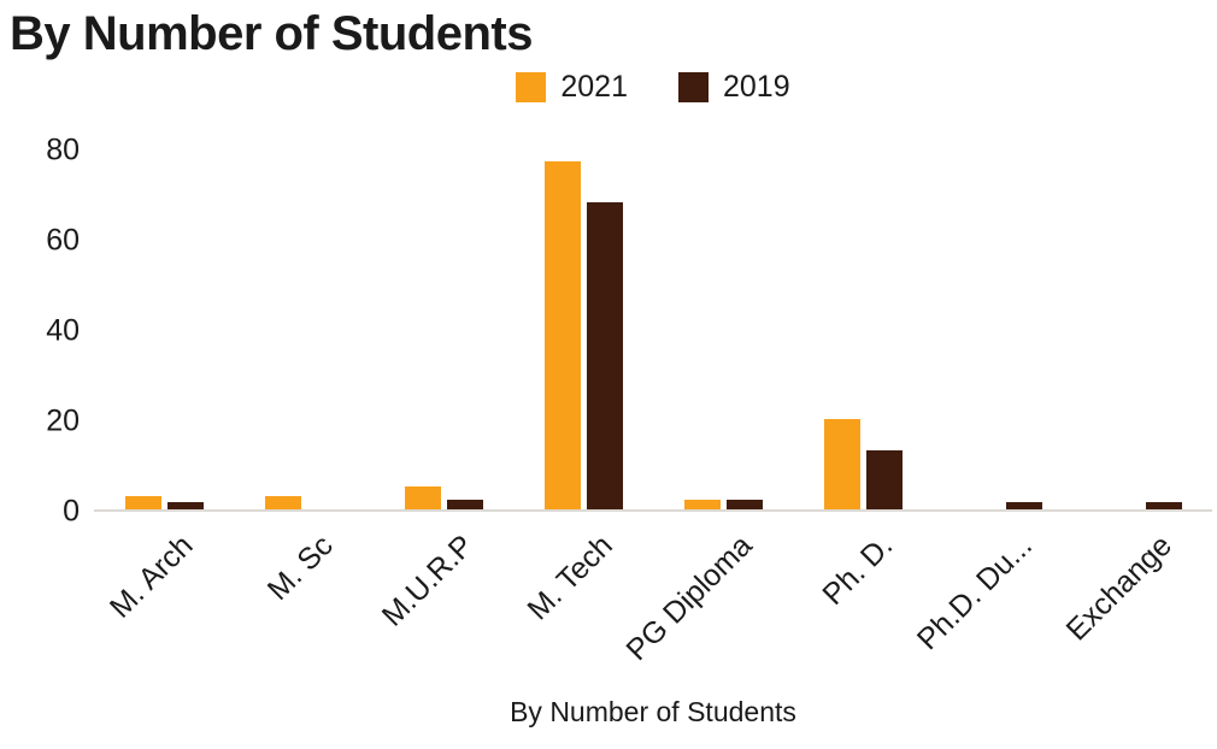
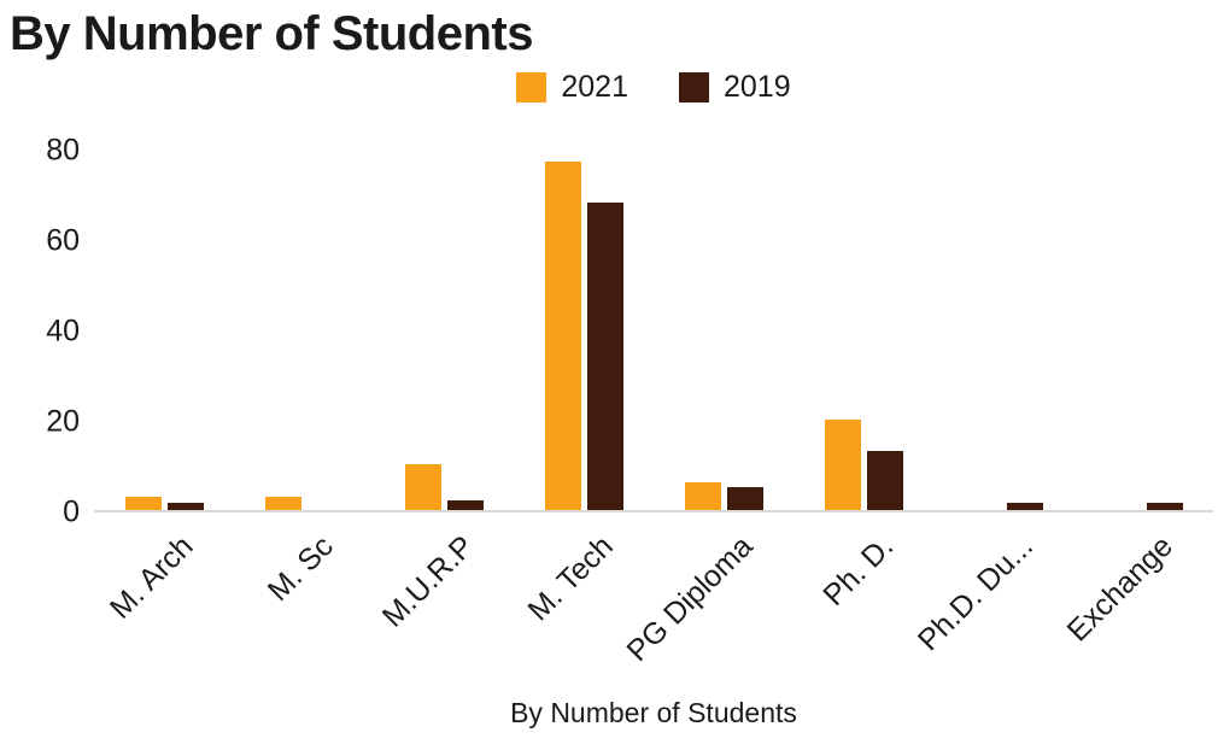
2021/M.U.R.P: 5 -> 10
2021/PG Diploma: 2 -> 6
2019/PG Diploma: 2 -> 5
